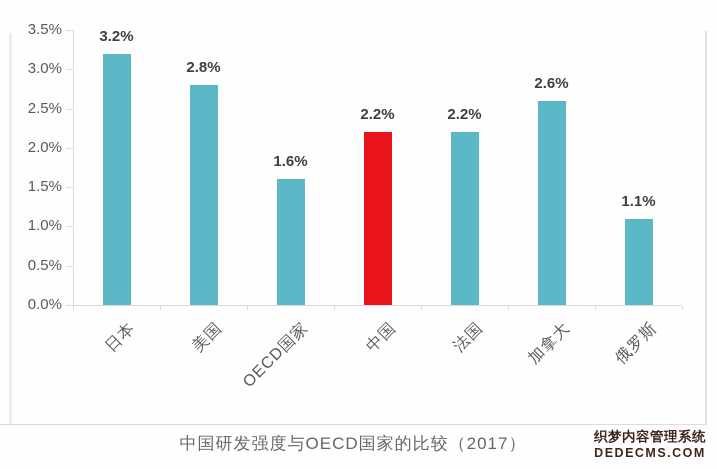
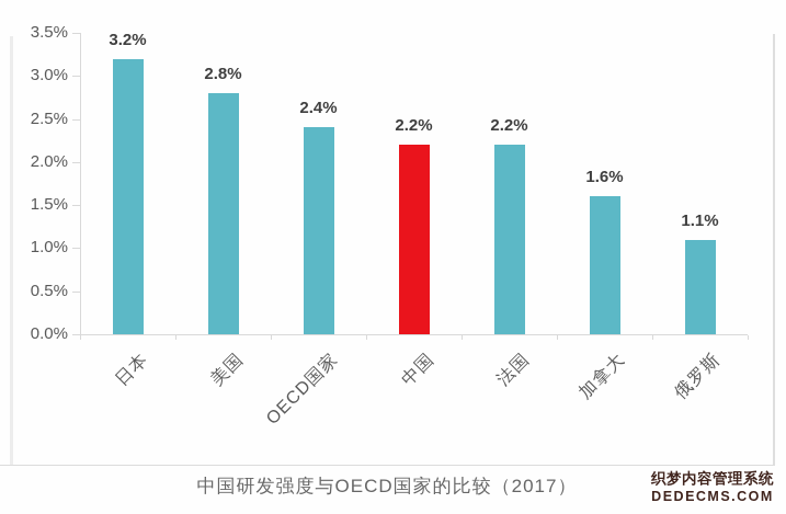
OECD国家: 1.6% -> 2.4%
加拿大: 2.6% -> 1.6%
